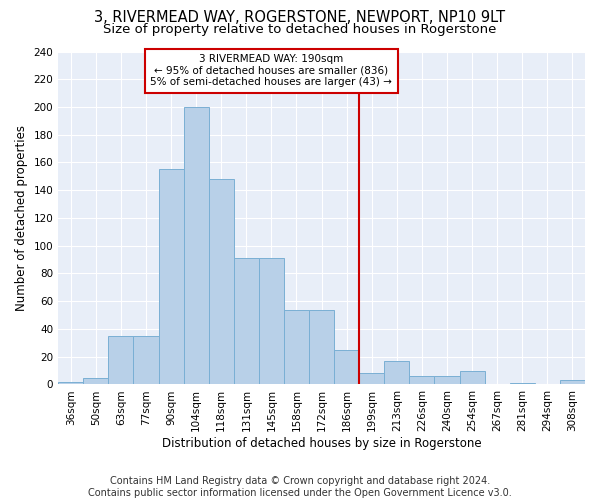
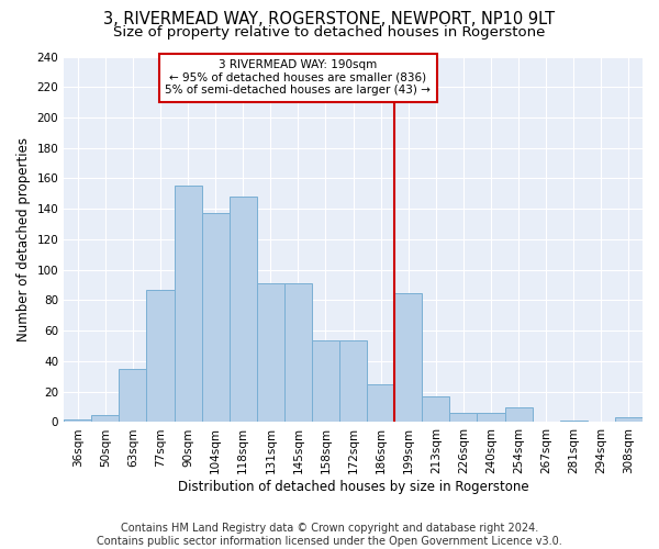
77sqm: 35 -> 87
104sqm: 200 -> 137
199sqm: 8 -> 85
